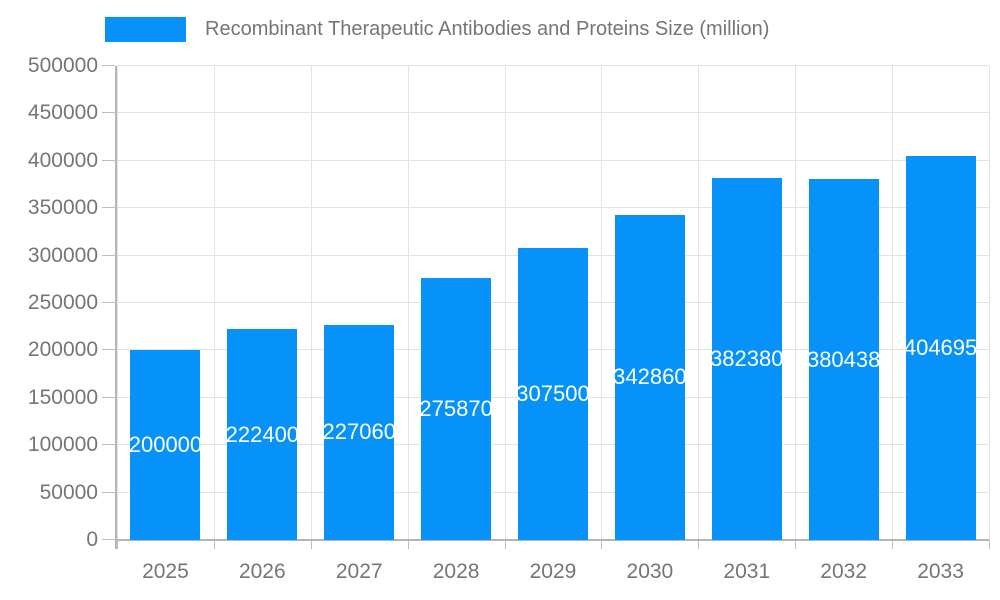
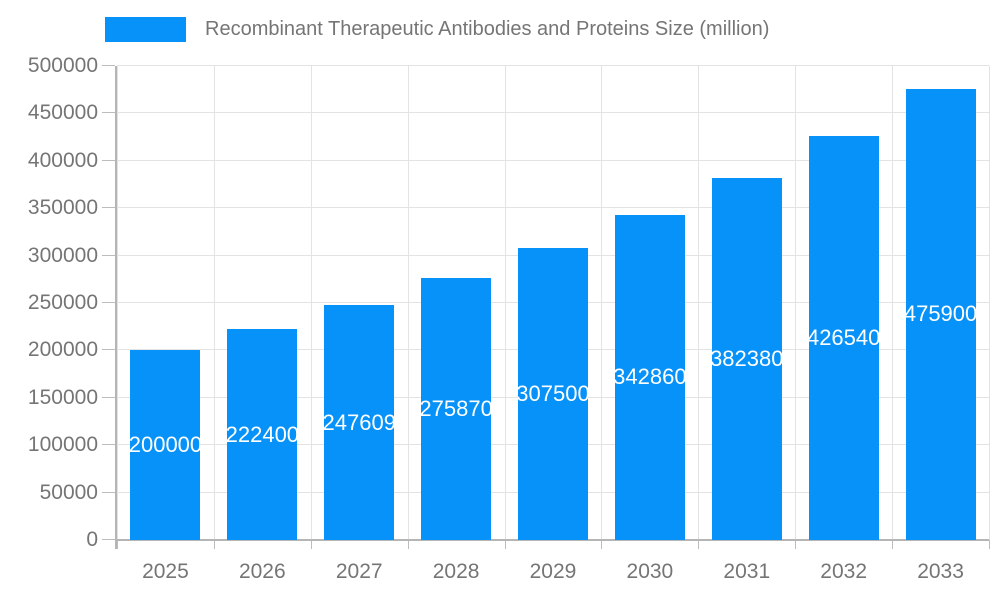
2027: 227060 -> 247609
2032: 380438 -> 426540
2033: 404695 -> 475900
